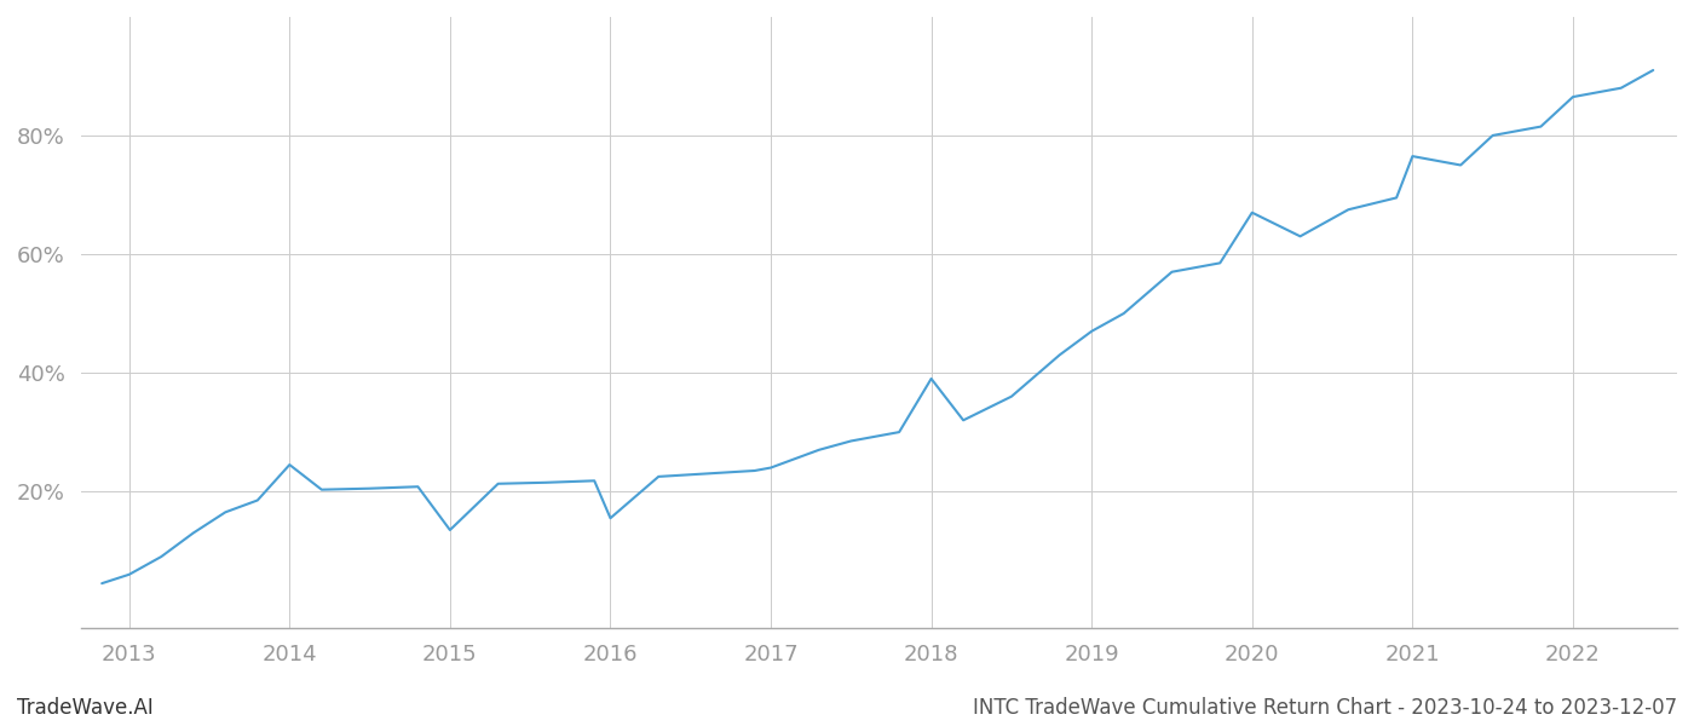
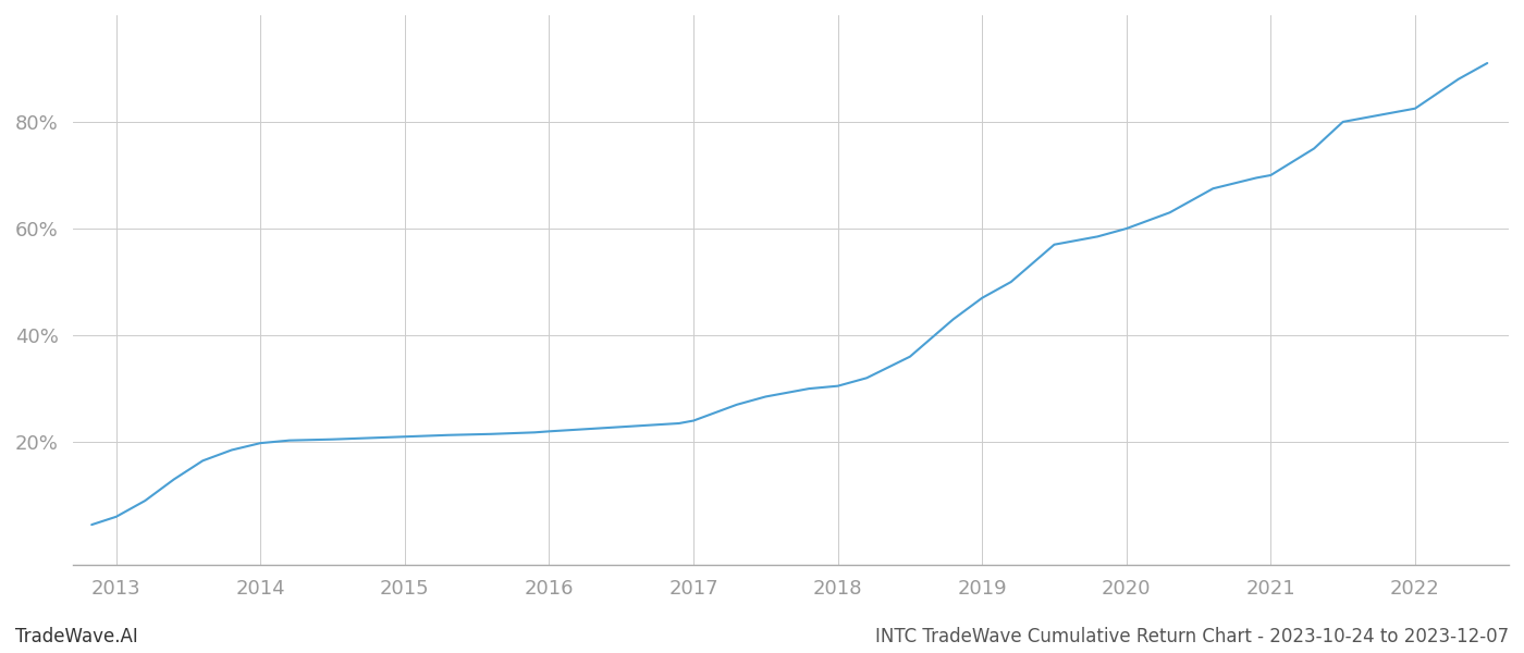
2014: 24.5% -> 19.8%
2015: 13.5% -> 21.0%
2016: 15.5% -> 22.0%
2018: 39.0% -> 30.5%
2020: 67.0% -> 60.0%
2021: 76.5% -> 70.0%
2022: 86.5% -> 82.5%
